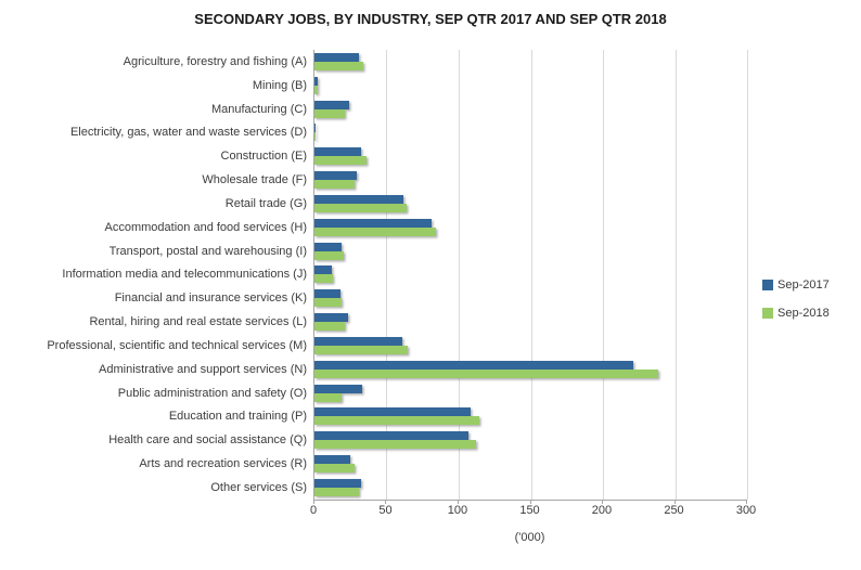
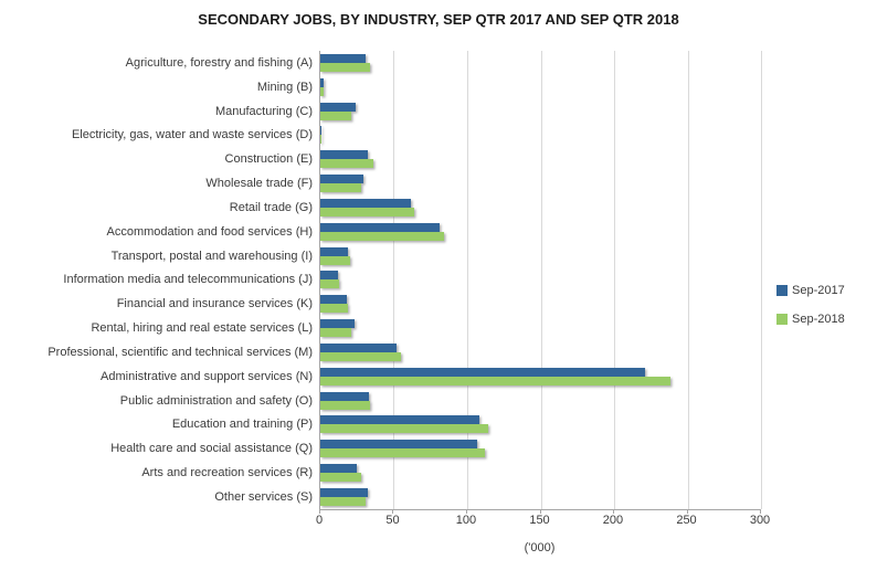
Sep-2017/Professional, scientific and technical services (M): 61 -> 52
Sep-2018/Professional, scientific and technical services (M): 65 -> 55
Sep-2018/Public administration and safety (O): 19 -> 34
